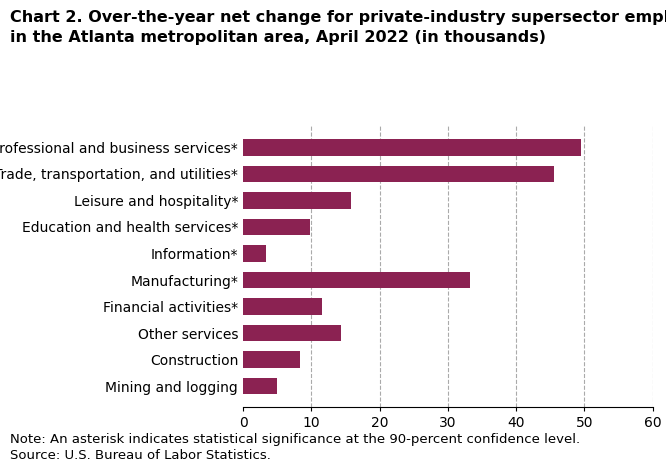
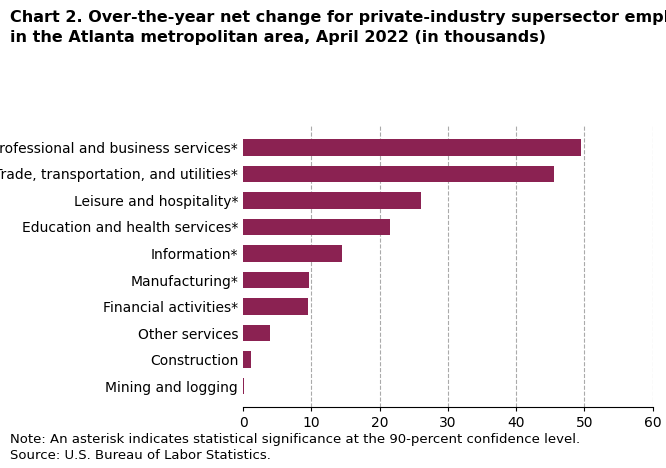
Leisure and hospitality*: 15.8 -> 26.0
Education and health services*: 9.8 -> 21.5
Information*: 3.4 -> 14.5
Manufacturing*: 33.2 -> 9.7
Financial activities*: 11.6 -> 9.5
Other services: 14.4 -> 4.0
Construction: 8.4 -> 1.2
Mining and logging: 5.0 -> 0.1
